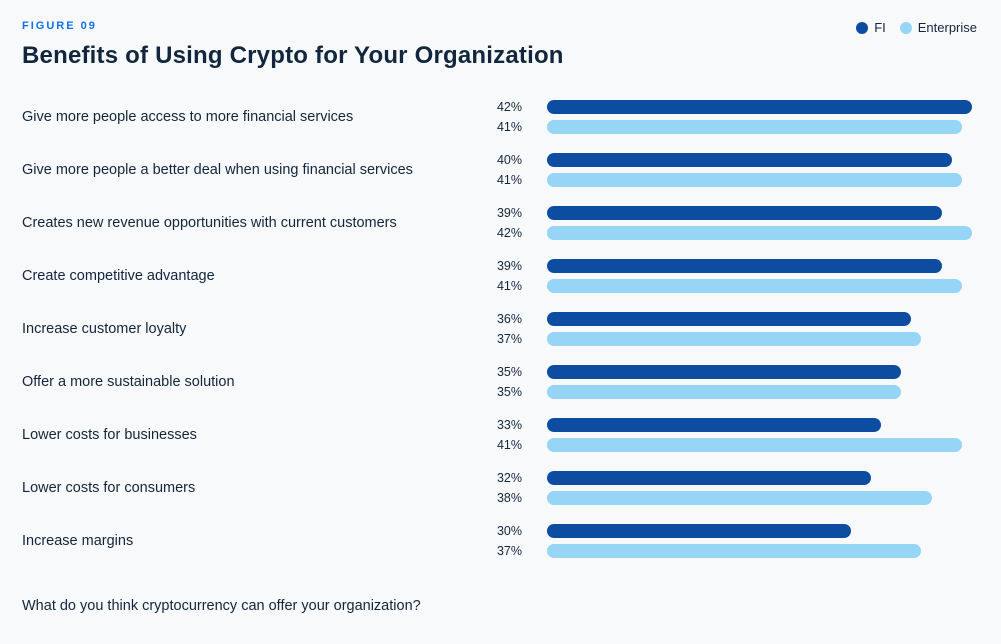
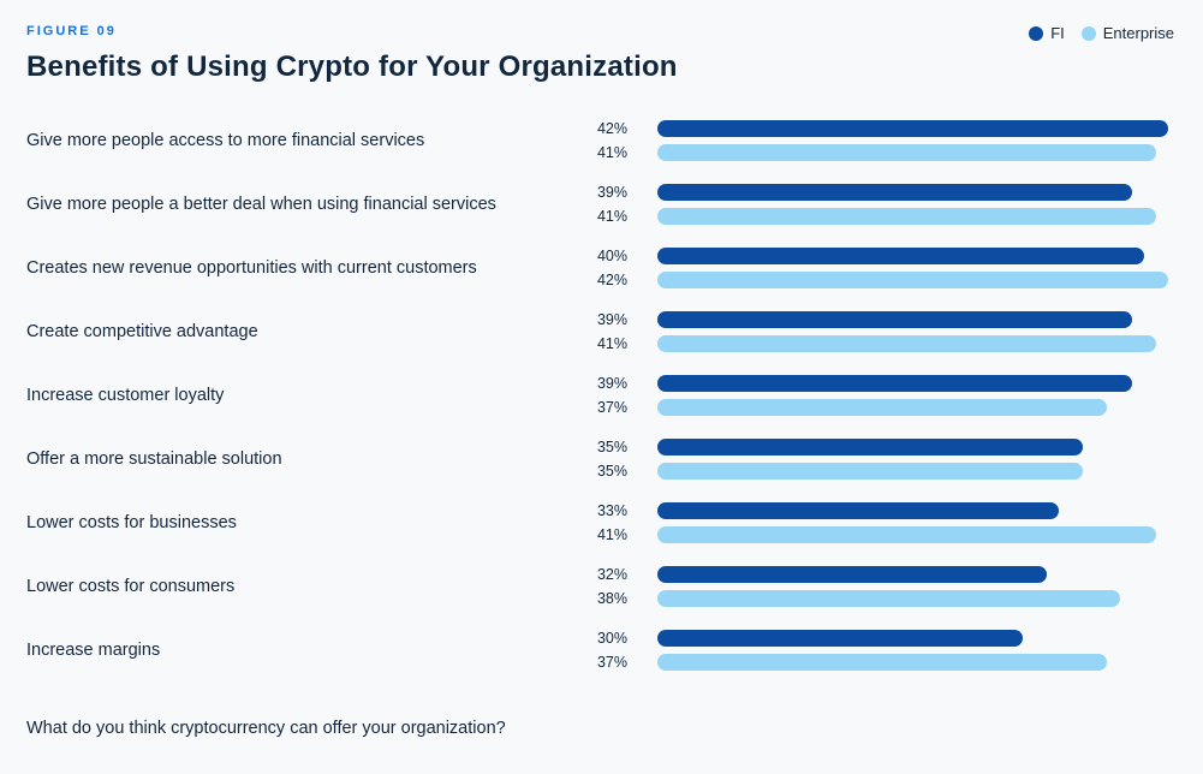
FI/Give more people a better deal when using financial services: 40% -> 39%
FI/Creates new revenue opportunities with current customers: 39% -> 40%
FI/Increase customer loyalty: 36% -> 39%
